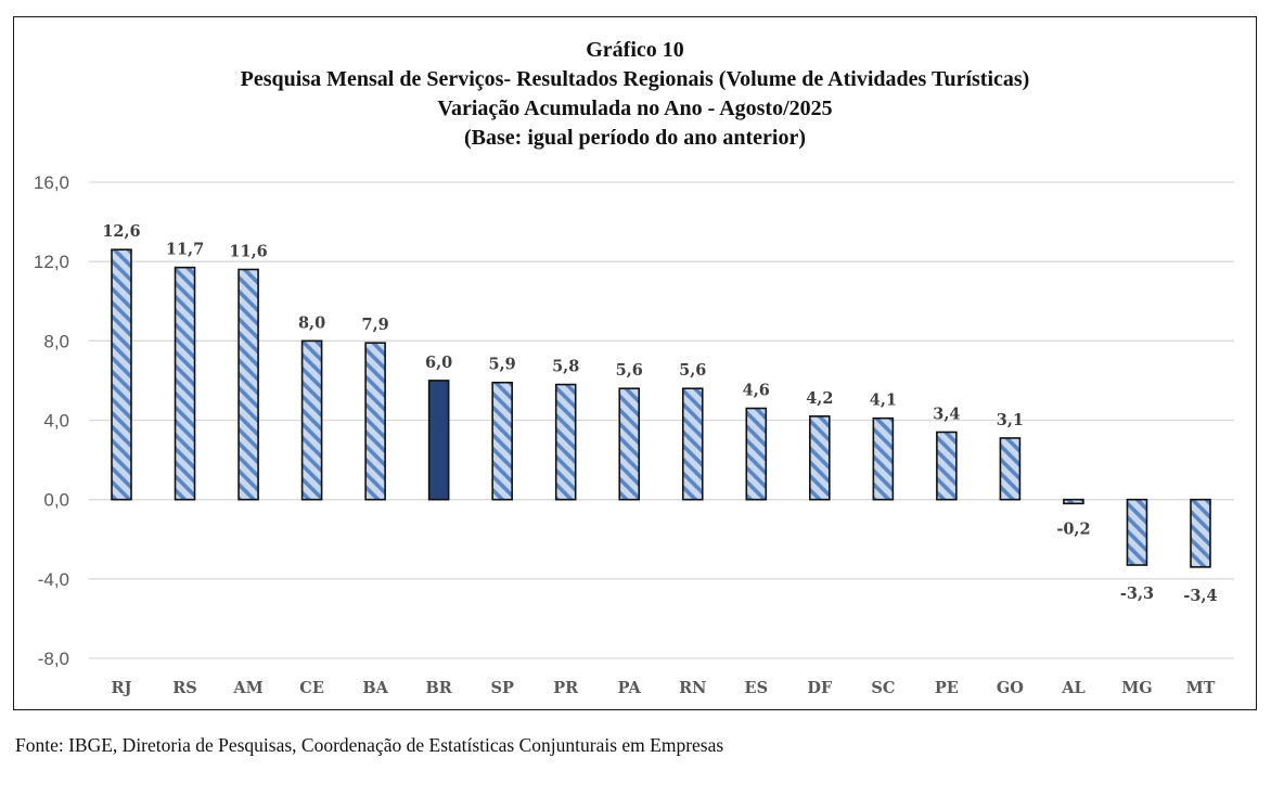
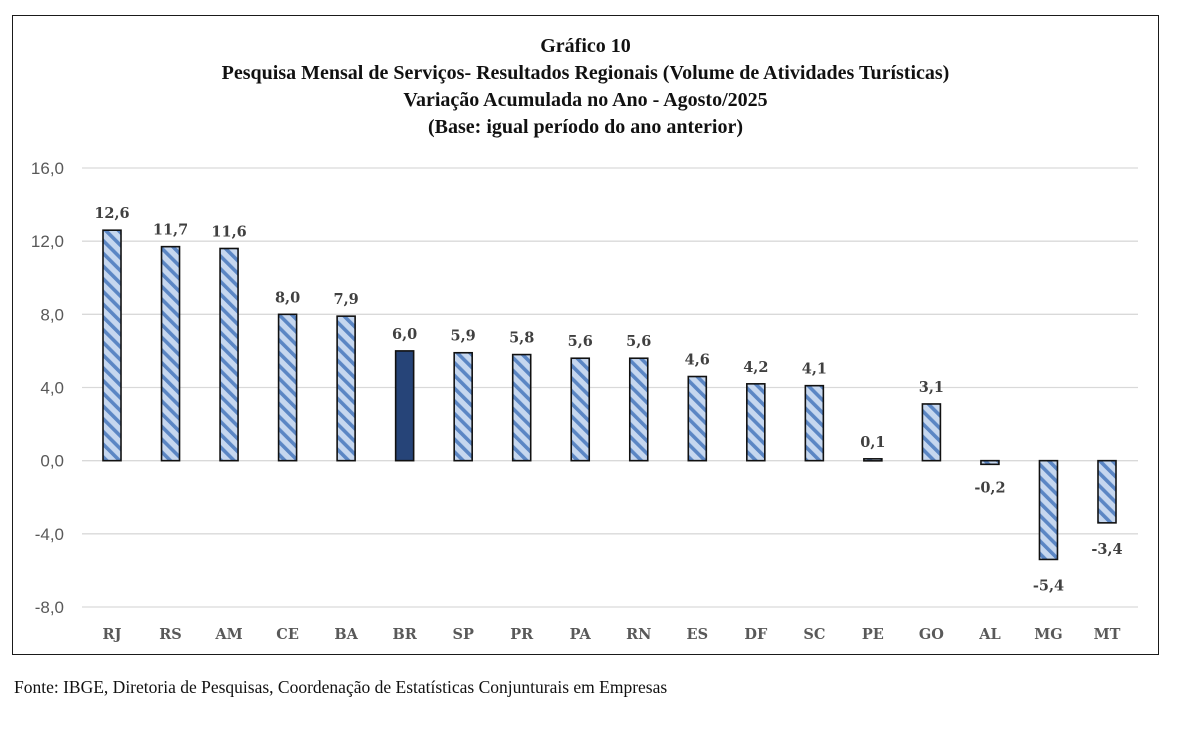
PE: 3,4 -> 0,1
MG: -3,3 -> -5,4
